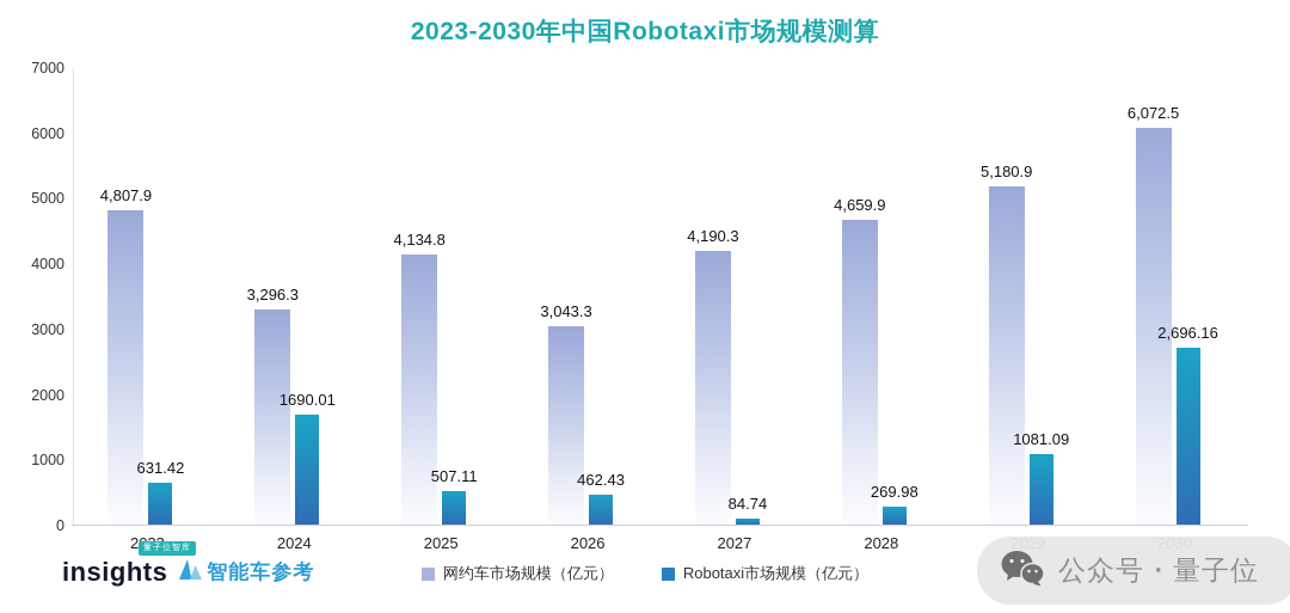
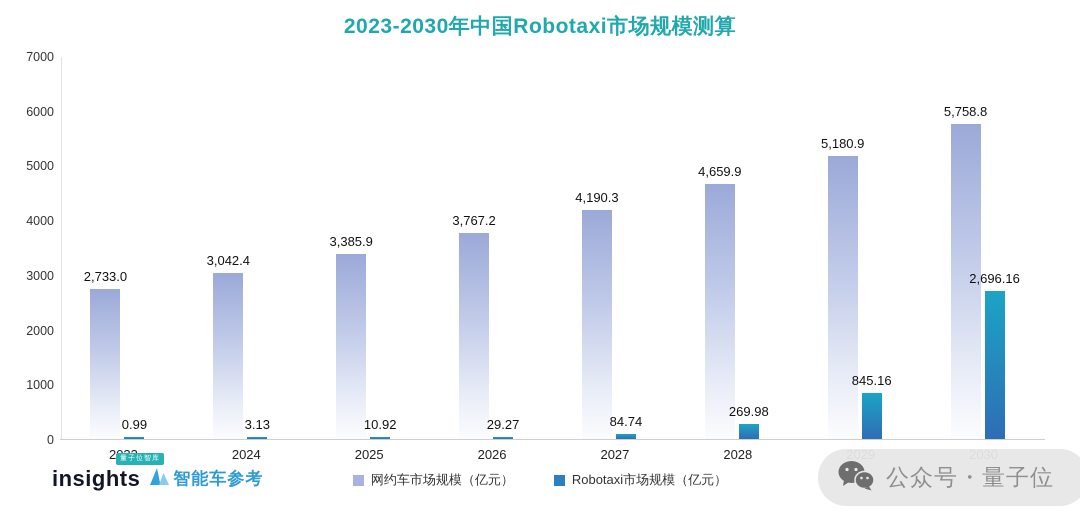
网约车市场规模（亿元）/2023: 4,807.9 -> 2,733.0
Robotaxi市场规模（亿元）/2023: 631.42 -> 0.99
网约车市场规模（亿元）/2024: 3,296.3 -> 3,042.4
Robotaxi市场规模（亿元）/2024: 1690.01 -> 3.13
网约车市场规模（亿元）/2025: 4,134.8 -> 3,385.9
Robotaxi市场规模（亿元）/2025: 507.11 -> 10.92
网约车市场规模（亿元）/2026: 3,043.3 -> 3,767.2
Robotaxi市场规模（亿元）/2026: 462.43 -> 29.27
Robotaxi市场规模（亿元）/2029: 1081.09 -> 845.16
网约车市场规模（亿元）/2030: 6,072.5 -> 5,758.8
